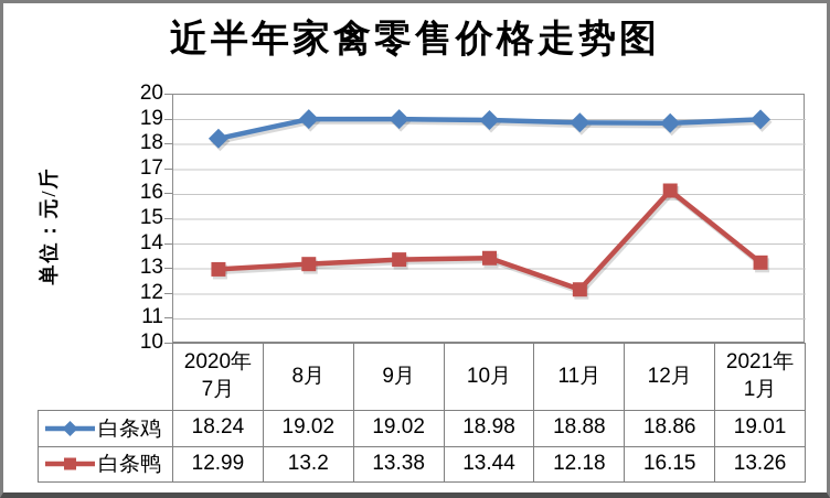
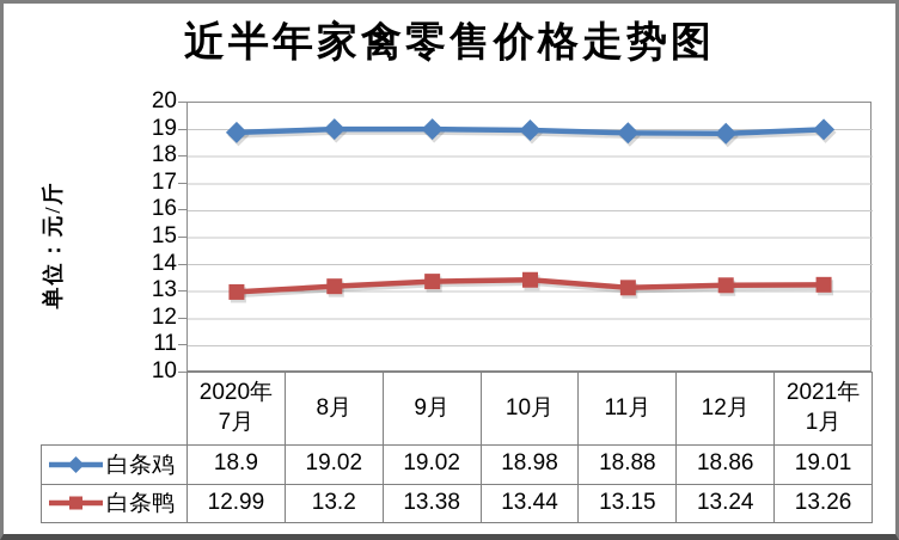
白条鸡/2020年 7月: 18.24 -> 18.9
白条鸭/11月: 12.18 -> 13.15
白条鸭/12月: 16.15 -> 13.24
